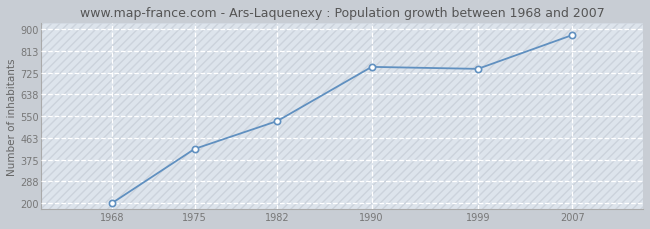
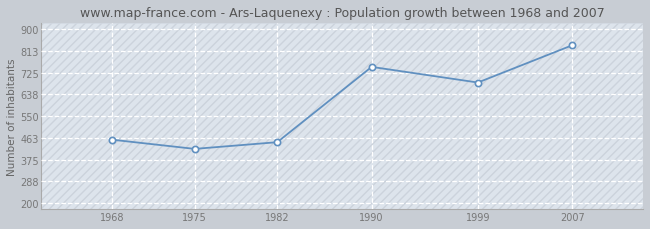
1968: 200 -> 455
1982: 530 -> 445
1999: 740 -> 685
2007: 876 -> 835
